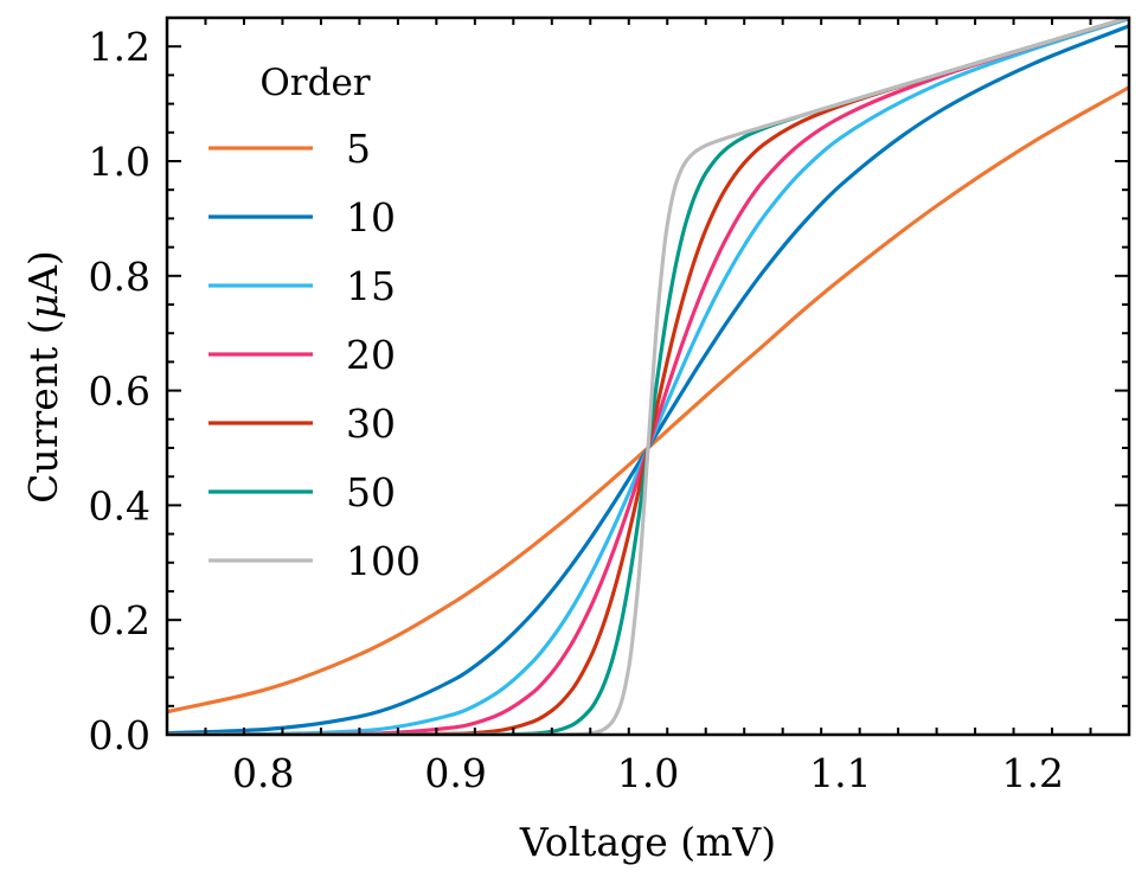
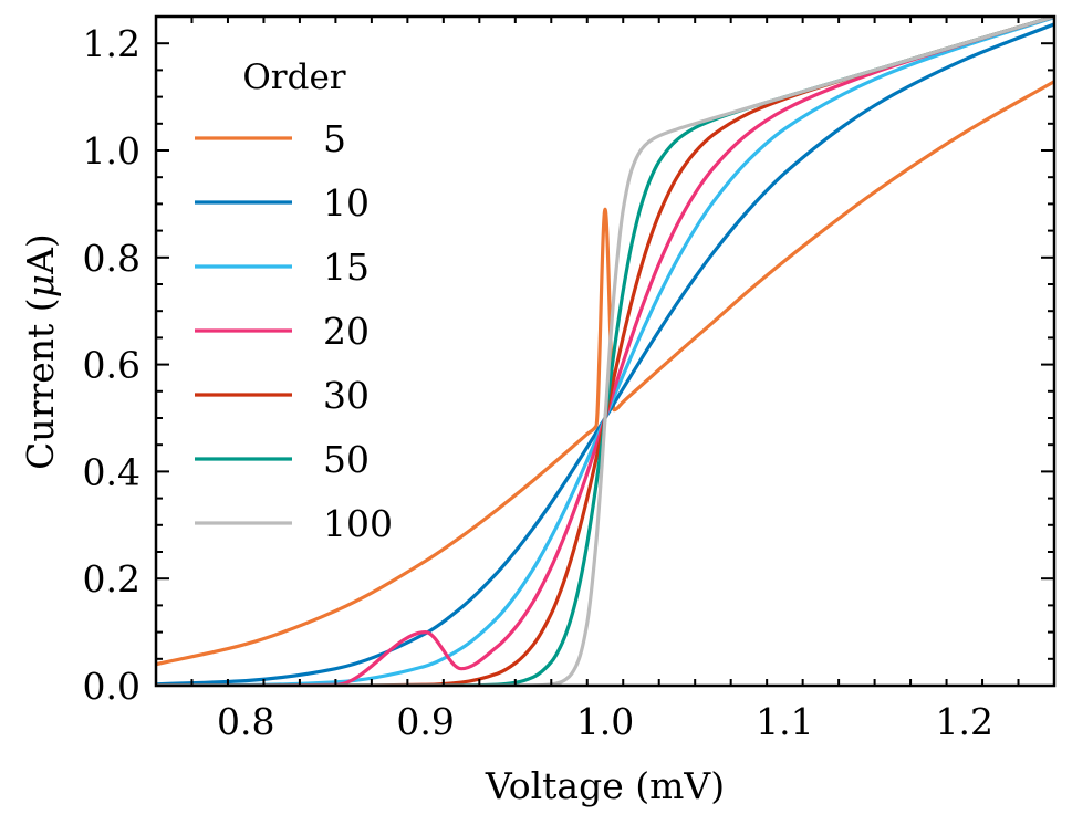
20/0.9: 0.01 -> 0.10
5/1.0: 0.50 -> 0.89
